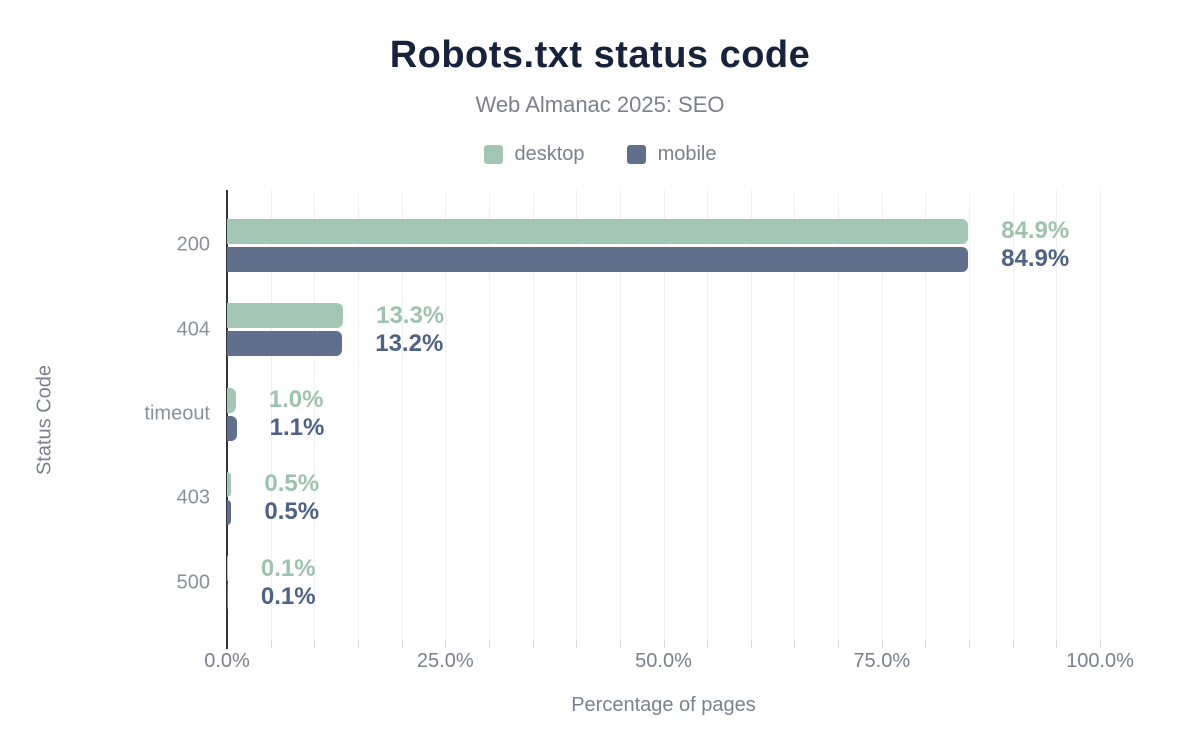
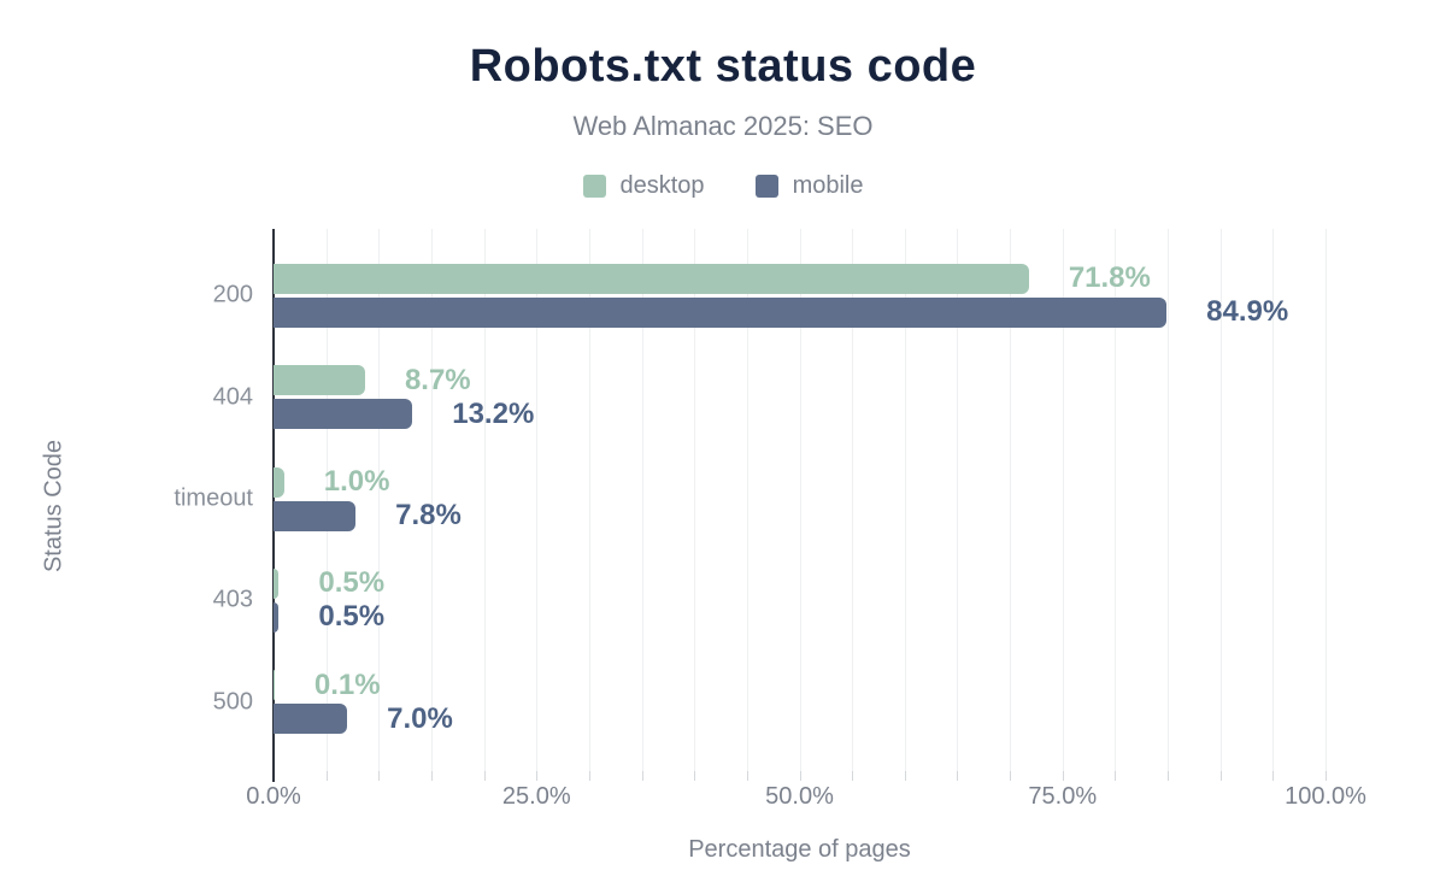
desktop/200: 84.9% -> 71.8%
desktop/404: 13.3% -> 8.7%
mobile/timeout: 1.1% -> 7.8%
mobile/500: 0.1% -> 7.0%
